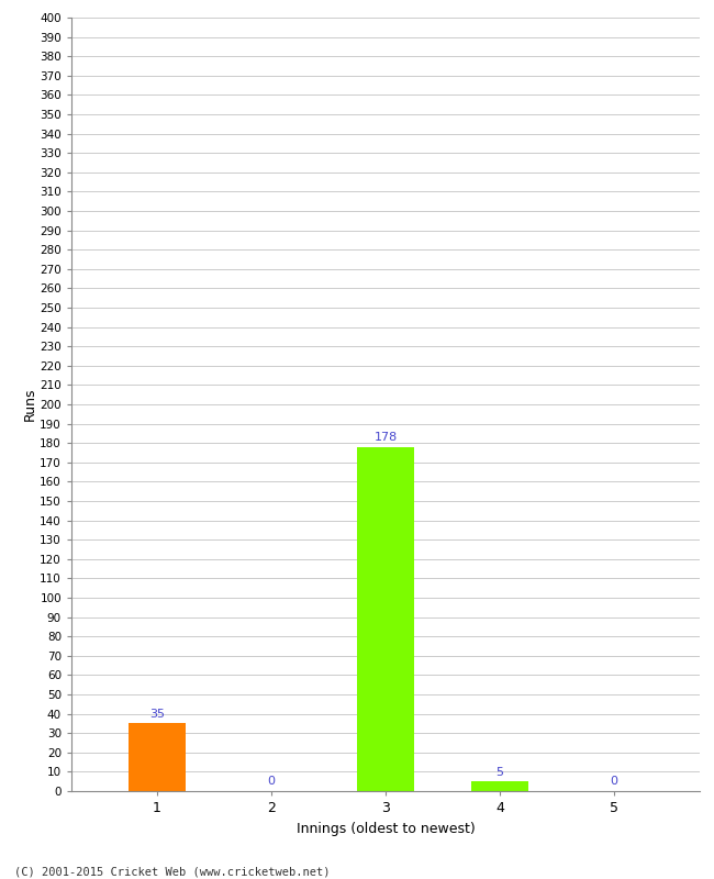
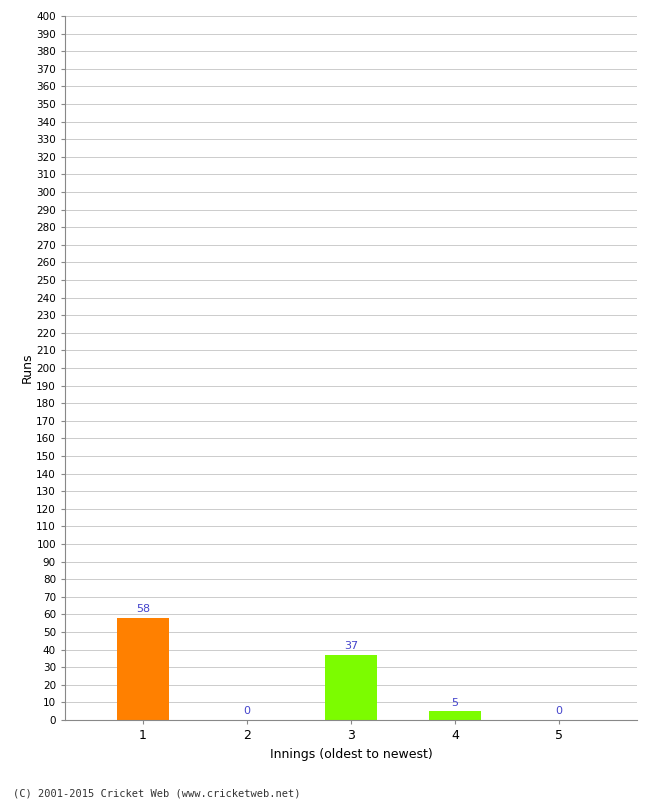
1: 35 -> 58
3: 178 -> 37
